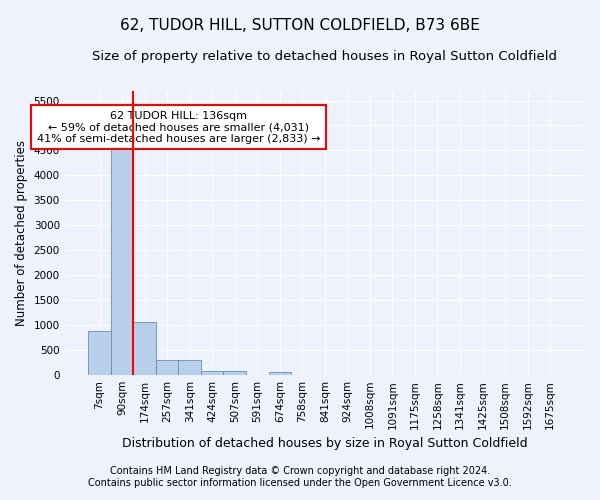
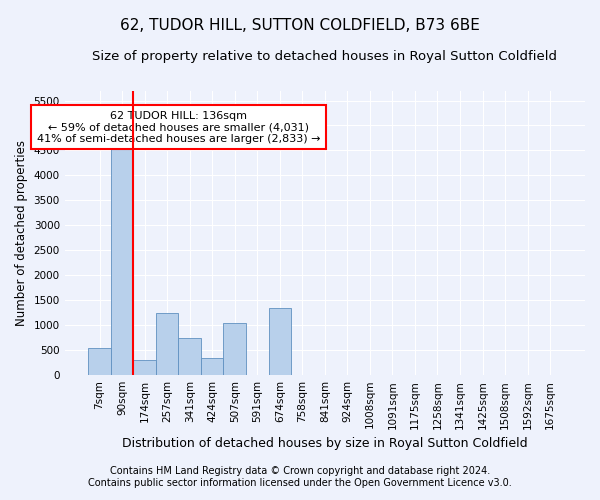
7sqm: 880 -> 550
174sqm: 1060 -> 300
257sqm: 300 -> 1250
341sqm: 300 -> 750
424sqm: 90 -> 350
507sqm: 90 -> 1050
674sqm: 60 -> 1350
